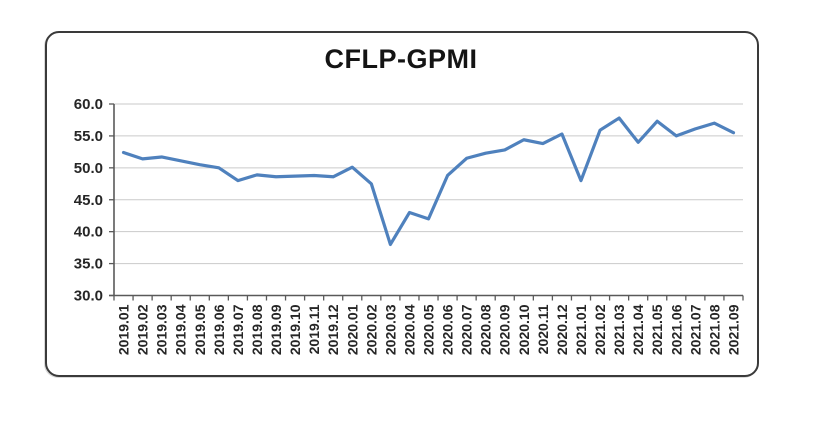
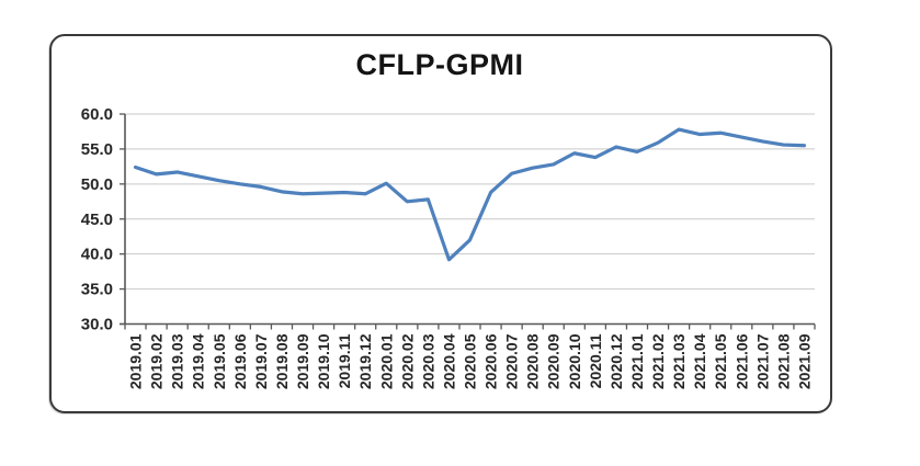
2019.07: 48 -> 50
2020.03: 38 -> 48
2020.04: 43 -> 39
2021.01: 48 -> 55
2021.04: 54 -> 57
2021.06: 55 -> 57
2021.08: 57 -> 56
